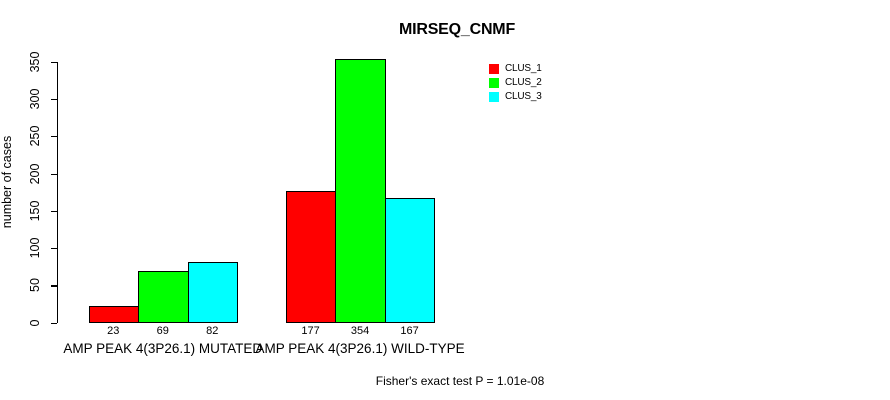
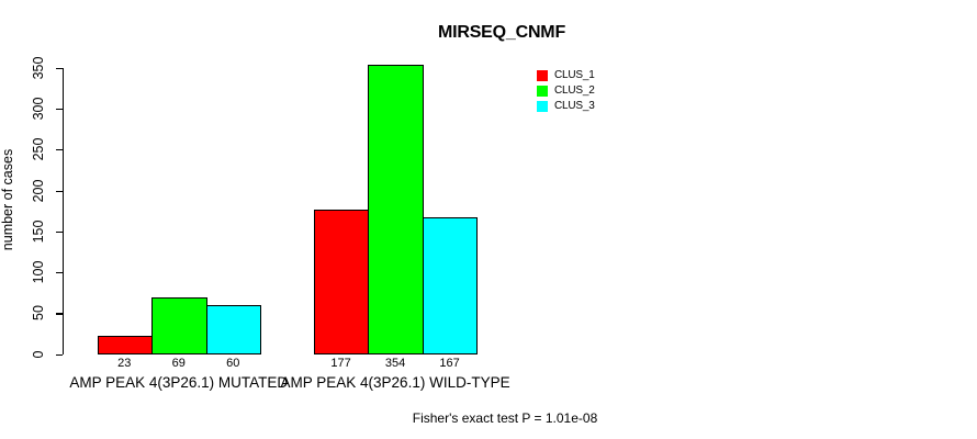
CLUS_3/AMP PEAK 4(3P26.1) MUTATED: 82 -> 60
